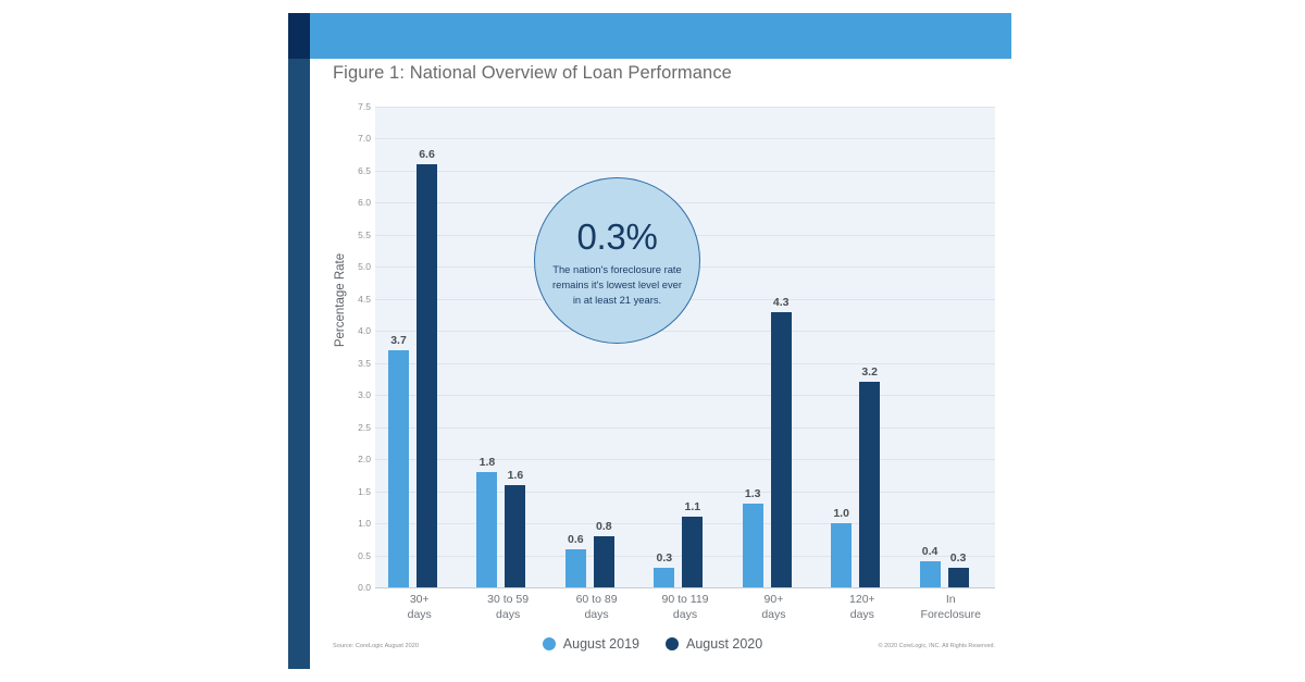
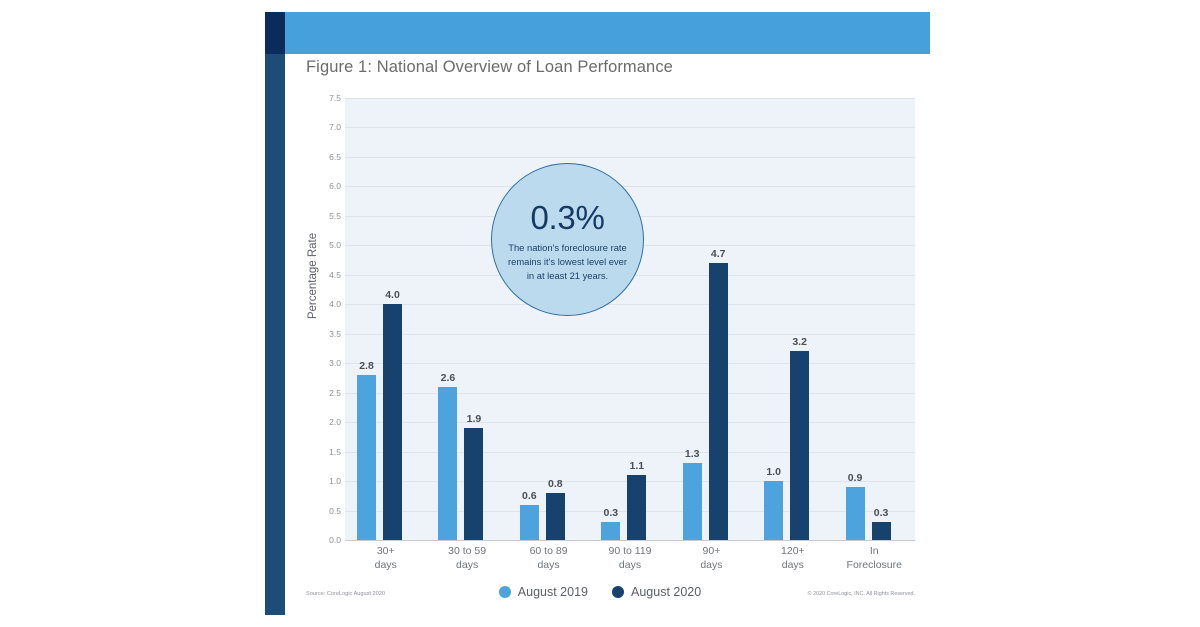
August 2019/30+ days: 3.7 -> 2.8
August 2020/30+ days: 6.6 -> 4.0
August 2019/30 to 59 days: 1.8 -> 2.6
August 2020/30 to 59 days: 1.6 -> 1.9
August 2020/90+ days: 4.3 -> 4.7
August 2019/In Foreclosure: 0.4 -> 0.9
